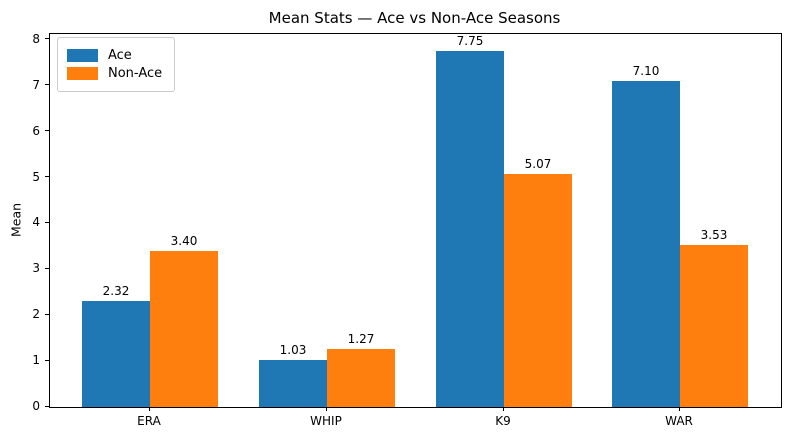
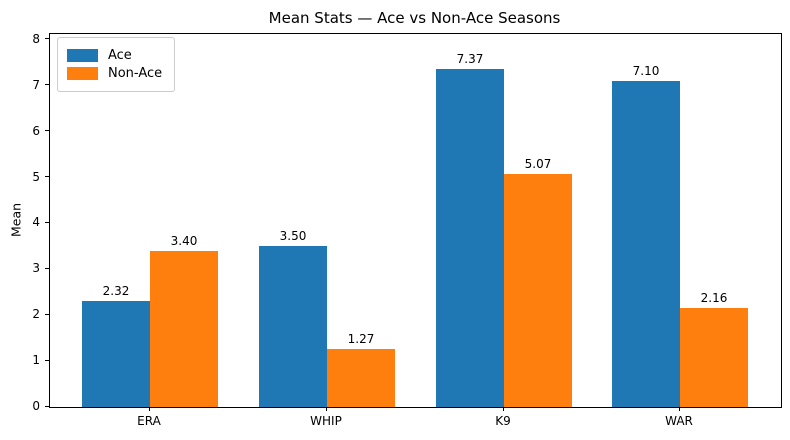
Ace/WHIP: 1.03 -> 3.50
Ace/K9: 7.75 -> 7.37
Non-Ace/WAR: 3.53 -> 2.16
